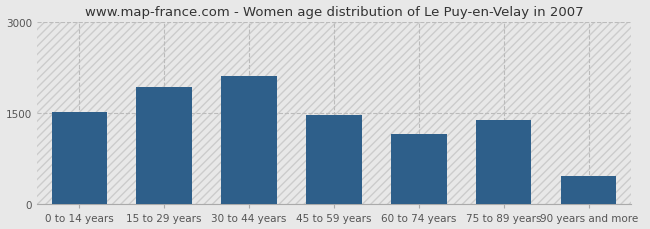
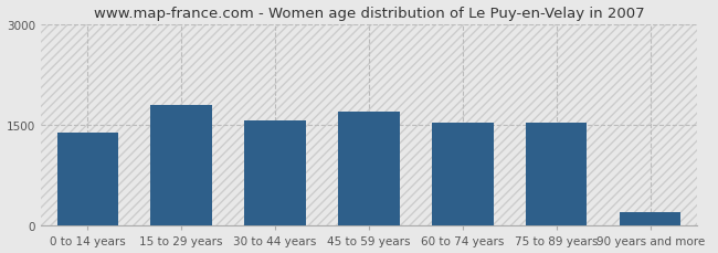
0 to 14 years: 1520 -> 1380
15 to 29 years: 1920 -> 1800
30 to 44 years: 2100 -> 1560
45 to 59 years: 1460 -> 1700
60 to 74 years: 1160 -> 1530
75 to 89 years: 1380 -> 1520
90 years and more: 460 -> 210
